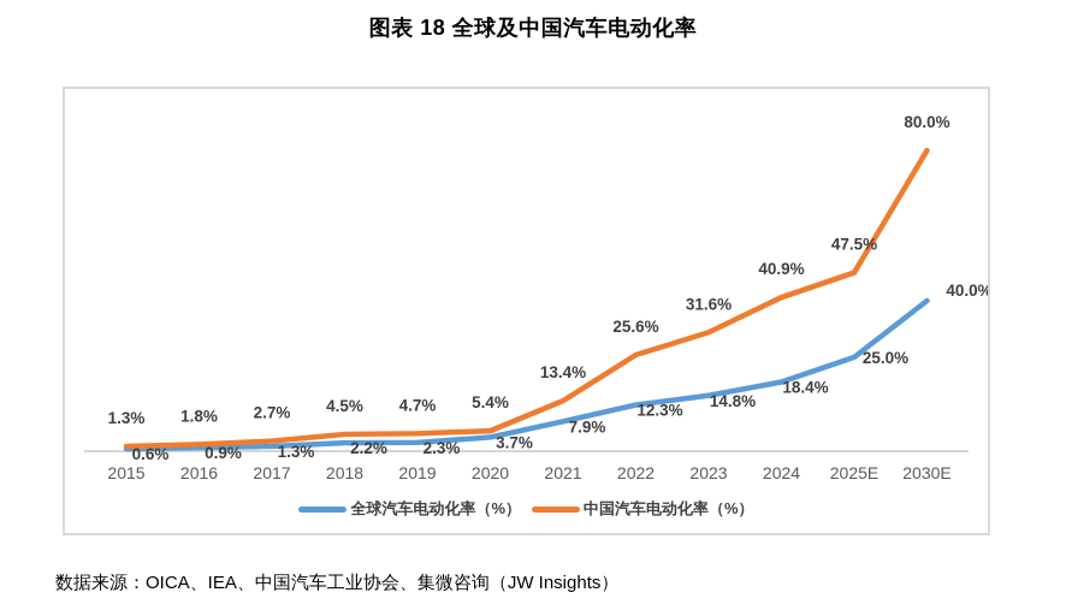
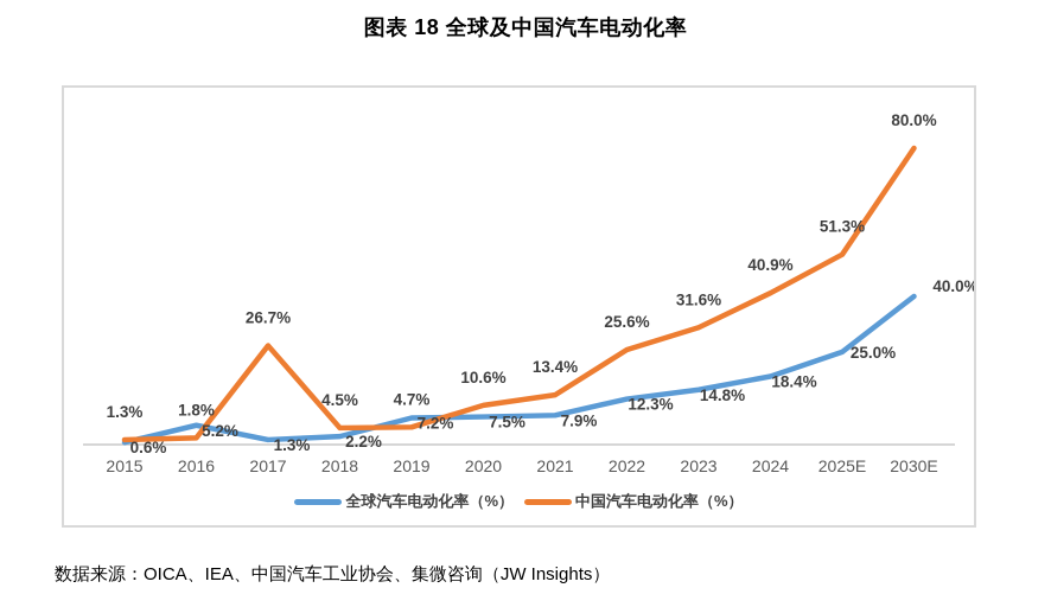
全球汽车电动化率（%）/2016: 0.9% -> 5.2%
中国汽车电动化率（%）/2017: 2.7% -> 26.7%
全球汽车电动化率（%）/2019: 2.3% -> 7.2%
全球汽车电动化率（%）/2020: 3.7% -> 7.5%
中国汽车电动化率（%）/2020: 5.4% -> 10.6%
中国汽车电动化率（%）/2025E: 47.5% -> 51.3%
